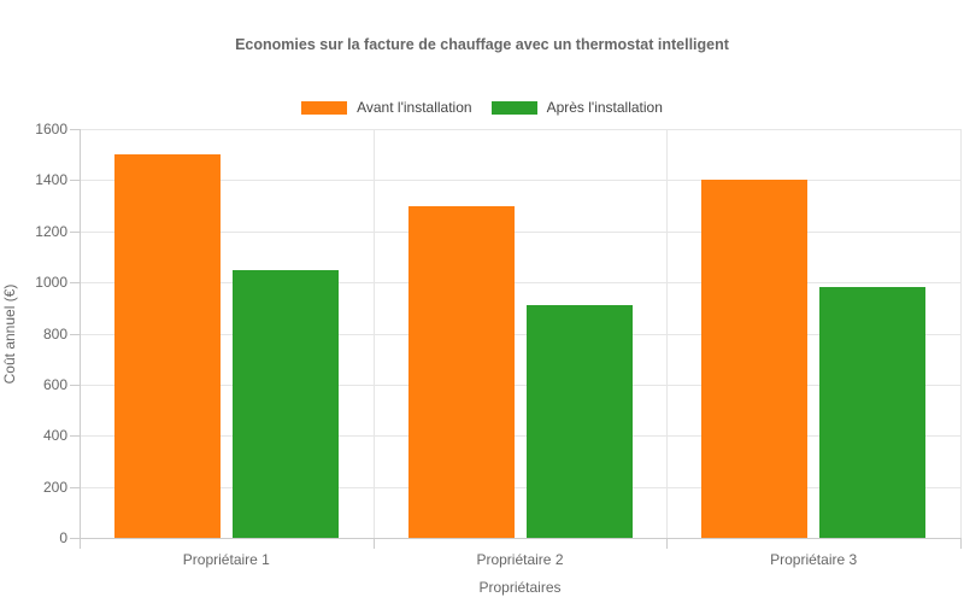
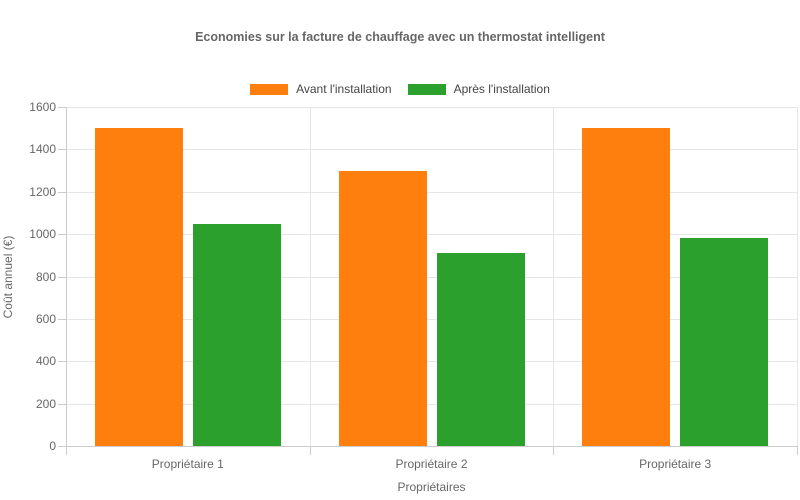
Avant l'installation/Propriétaire 3: 1400 -> 1500
